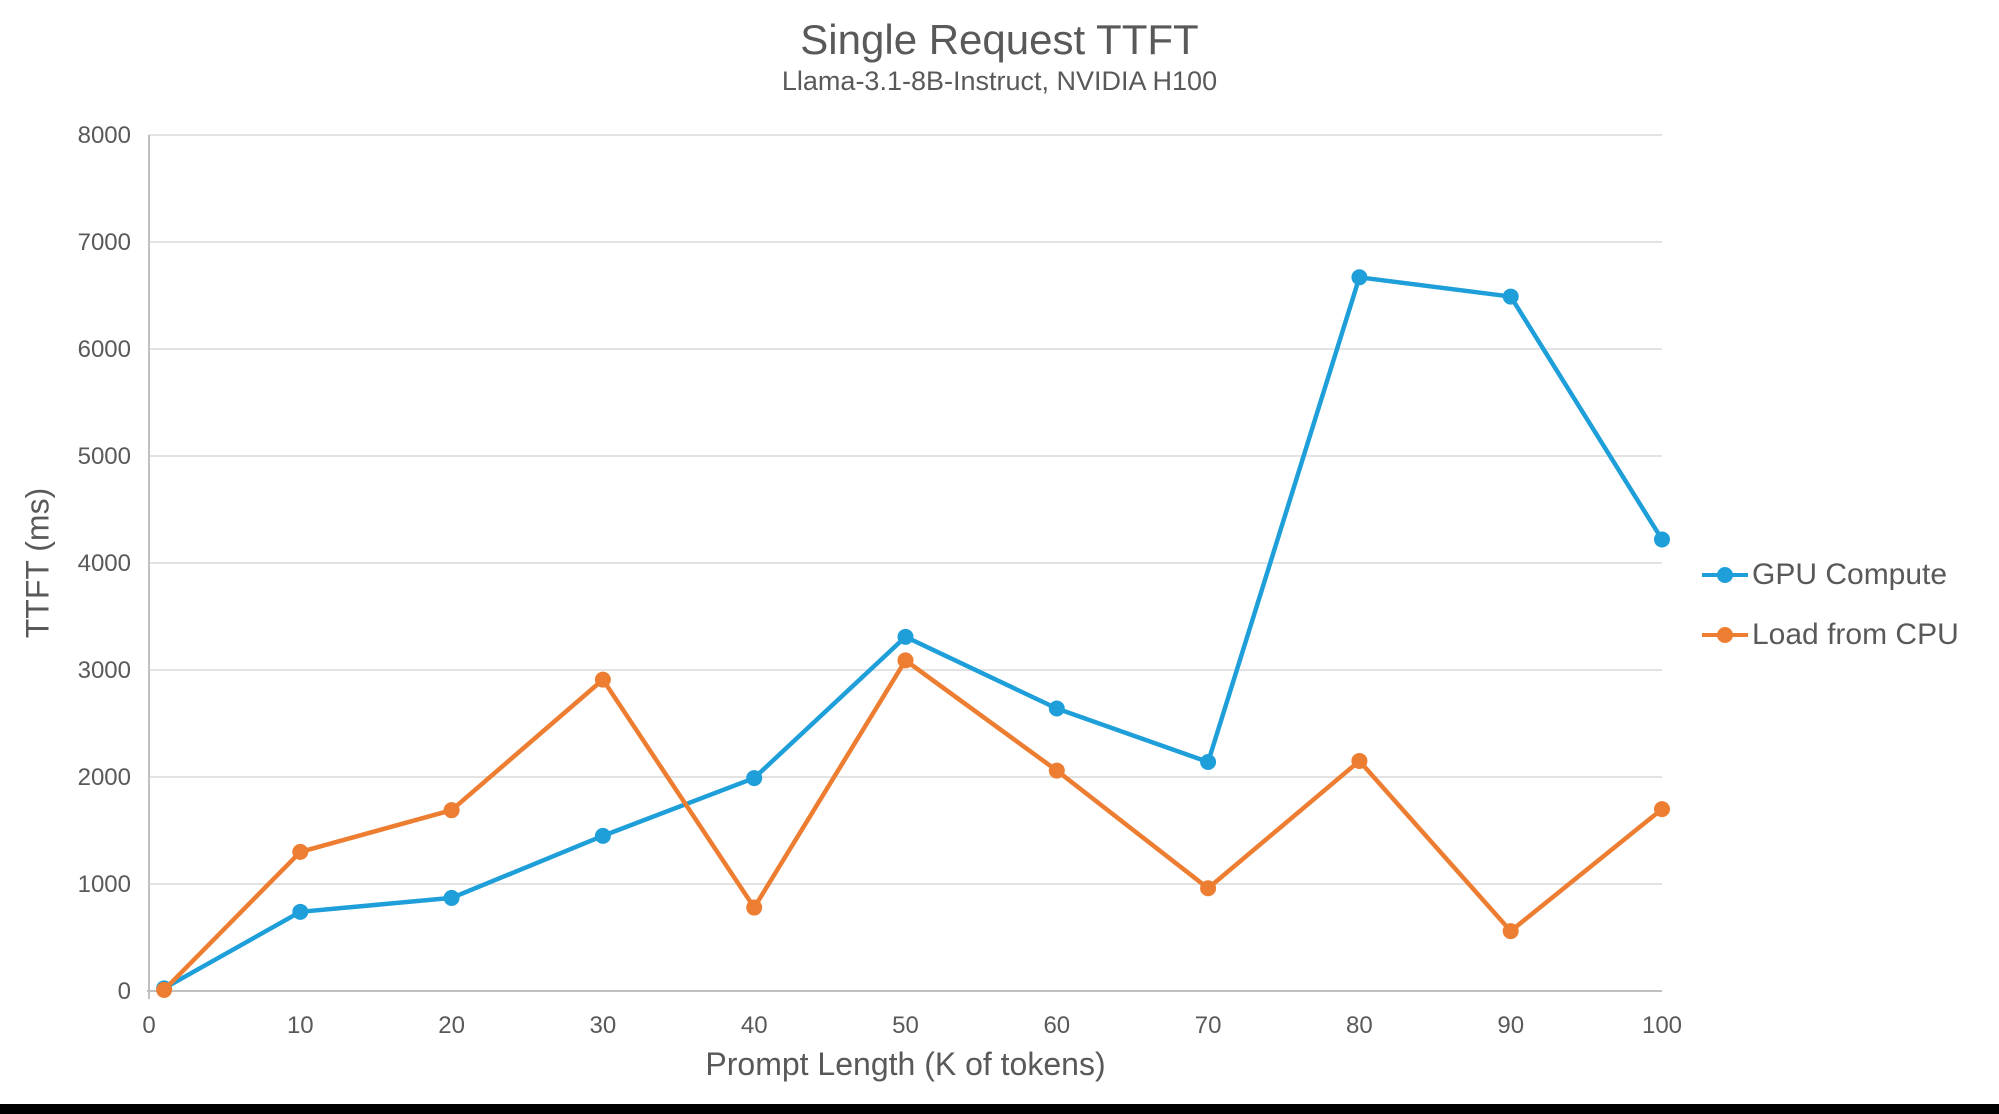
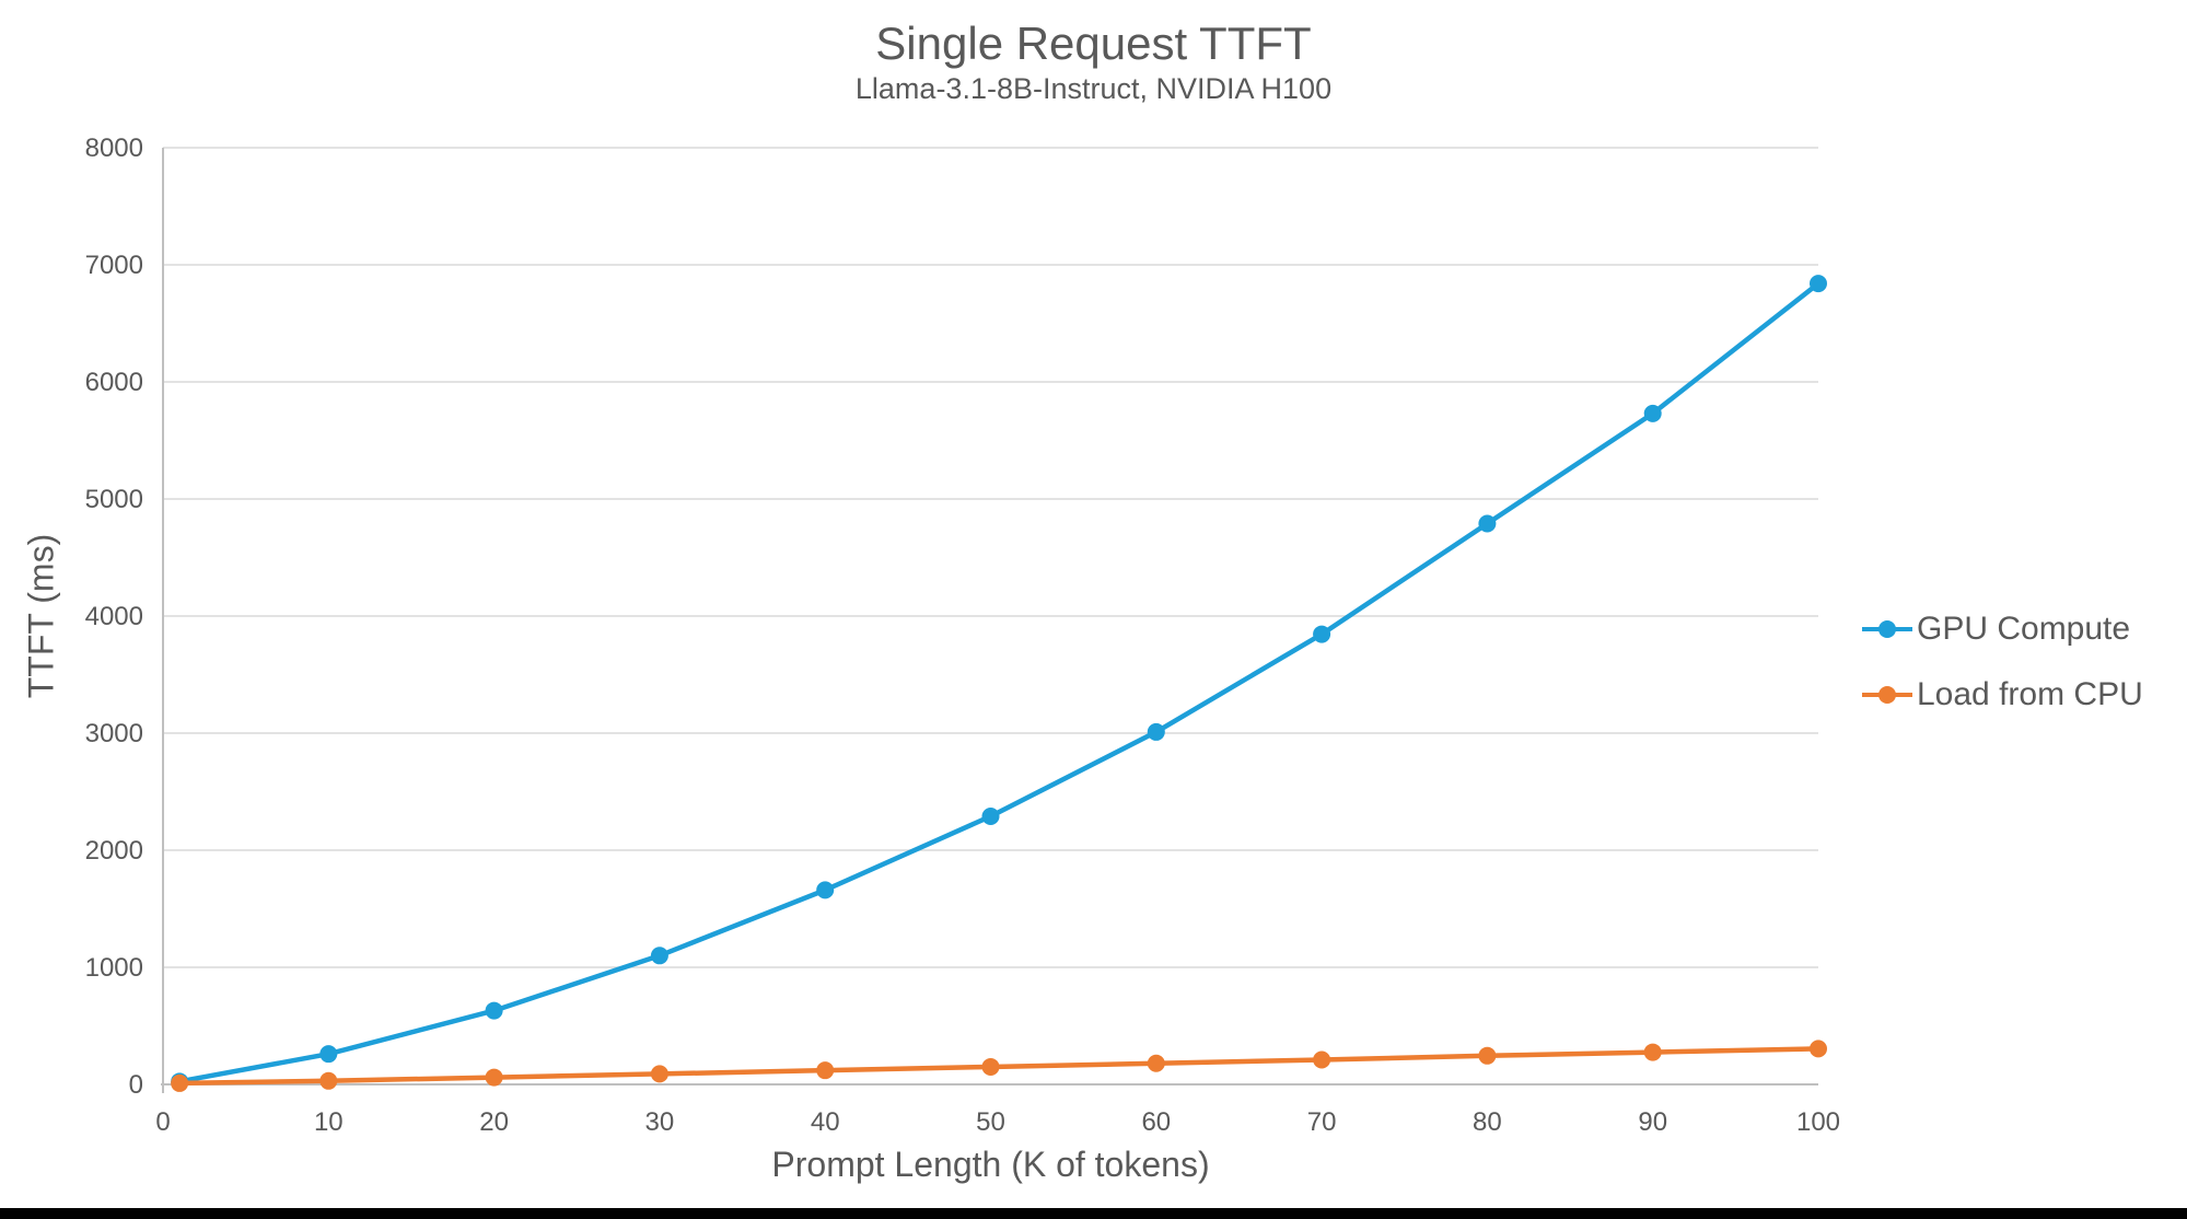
GPU Compute/10: 740 -> 260
Load from CPU/10: 1300 -> 30
GPU Compute/20: 870 -> 630
Load from CPU/20: 1690 -> 60
GPU Compute/30: 1450 -> 1100
Load from CPU/30: 2910 -> 90
GPU Compute/40: 1990 -> 1660
Load from CPU/40: 780 -> 120
GPU Compute/50: 3310 -> 2290
Load from CPU/50: 3090 -> 150
GPU Compute/60: 2640 -> 3010
Load from CPU/60: 2060 -> 180
GPU Compute/70: 2140 -> 3840
Load from CPU/70: 960 -> 210
GPU Compute/80: 6670 -> 4790
Load from CPU/80: 2150 -> 240
GPU Compute/90: 6490 -> 5730
Load from CPU/90: 560 -> 280
GPU Compute/100: 4220 -> 6840
Load from CPU/100: 1700 -> 300
